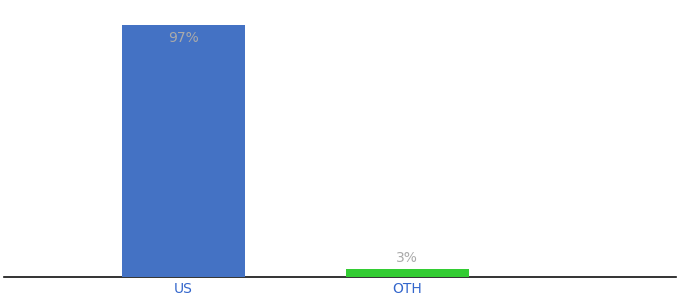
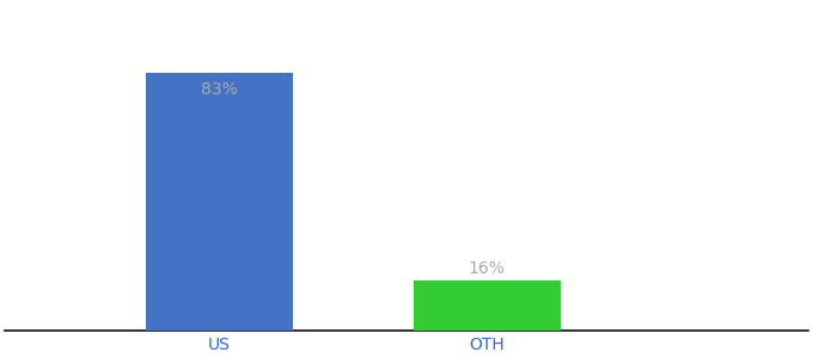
US: 97% -> 83%
OTH: 3% -> 16%
